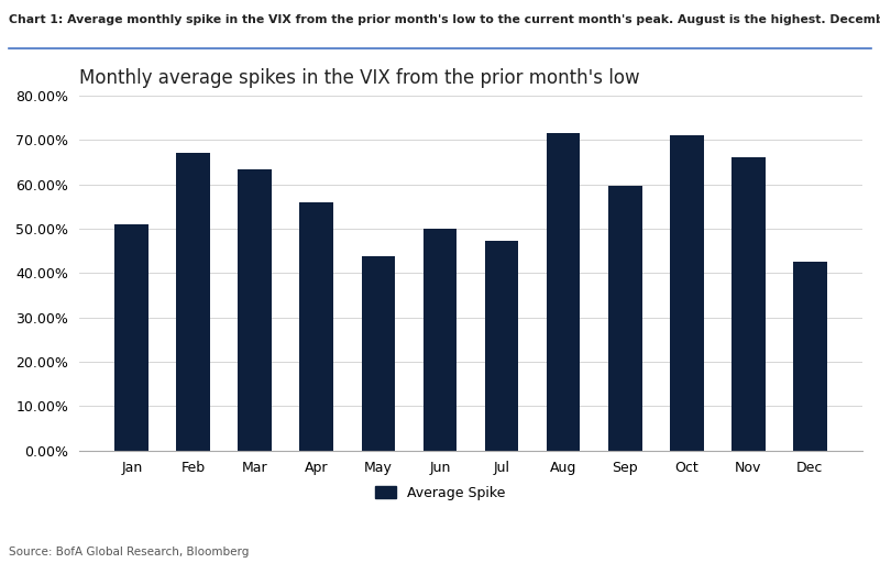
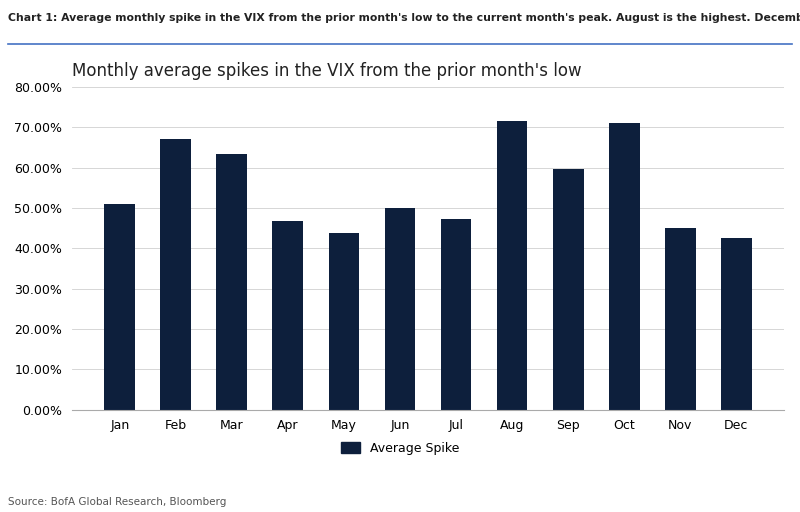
Apr: 56.0% -> 46.7%
Nov: 66.0% -> 45.0%
